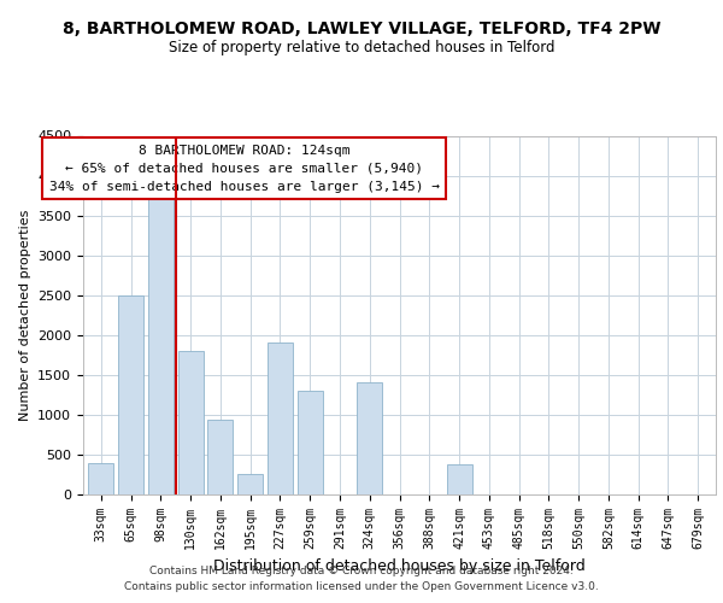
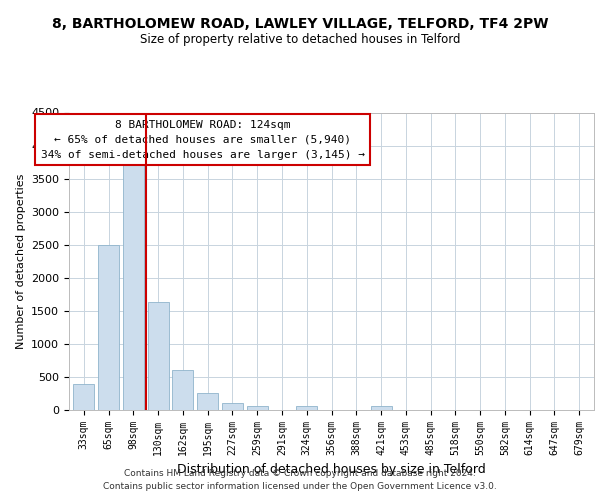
130sqm: 1800 -> 1640
162sqm: 940 -> 600
227sqm: 1900 -> 100
259sqm: 1300 -> 60
324sqm: 1400 -> 60
421sqm: 380 -> 60
